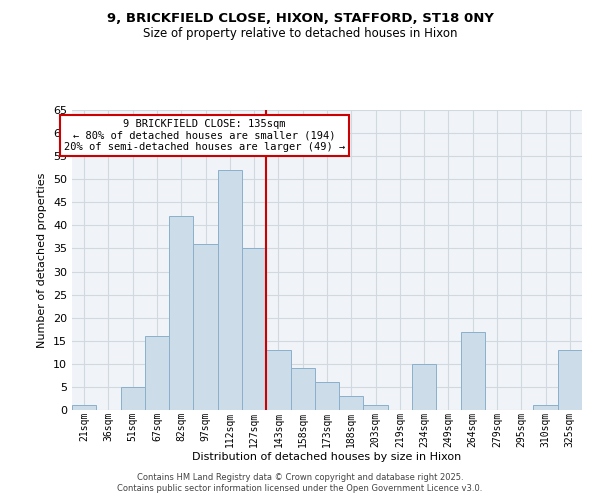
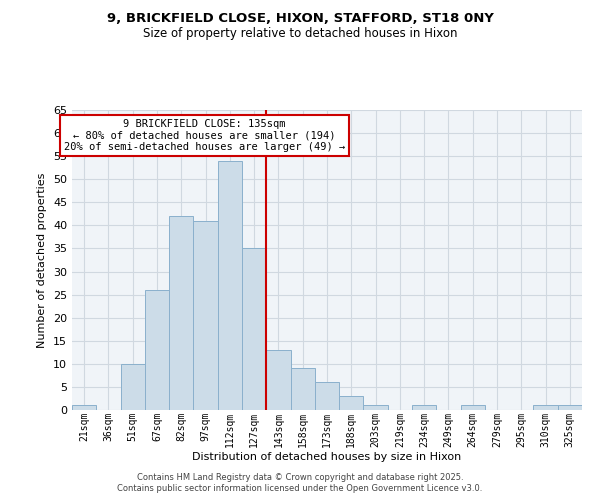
51sqm: 5 -> 10
67sqm: 16 -> 26
97sqm: 36 -> 41
112sqm: 52 -> 54
234sqm: 10 -> 1
264sqm: 17 -> 1
325sqm: 13 -> 1
